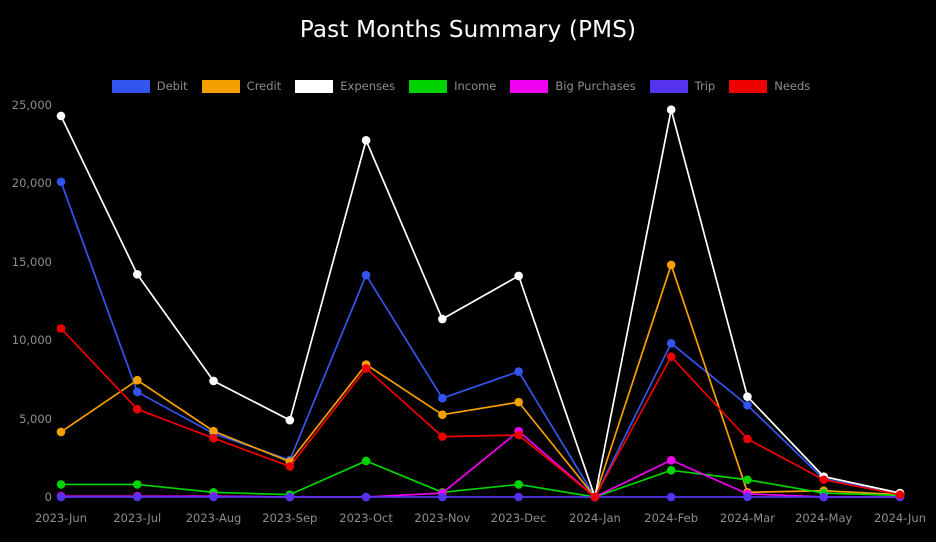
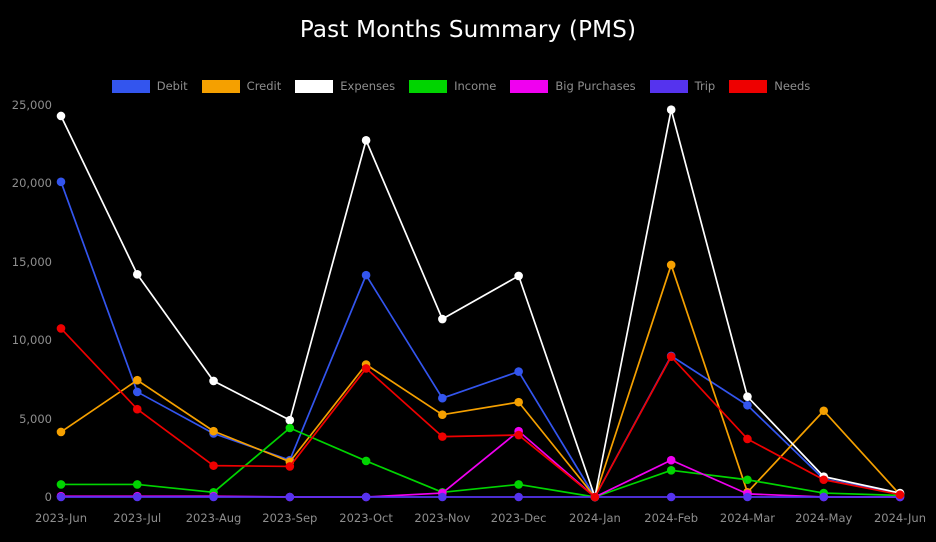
Needs/2023-Aug: 3800 -> 2000
Income/2023-Sep: 200 -> 4400
Debit/2024-Feb: 9800 -> 9000
Credit/2024-May: 400 -> 5500
